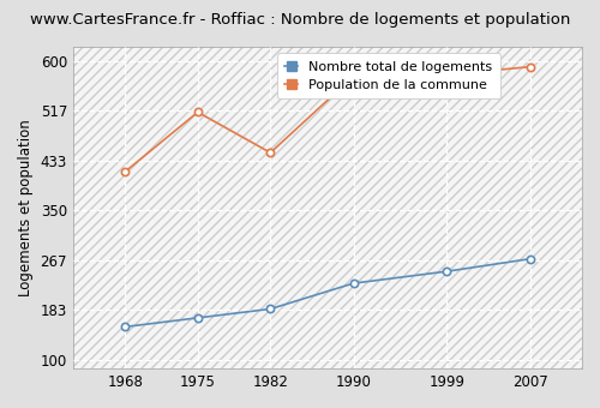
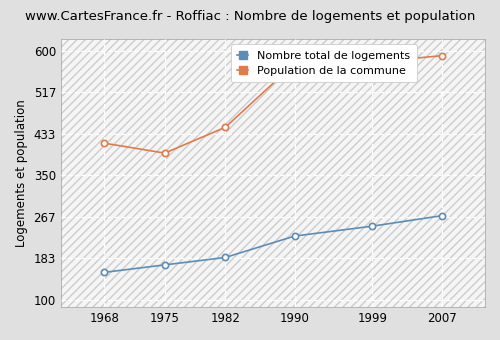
Population de la commune/1975: 515 -> 395
